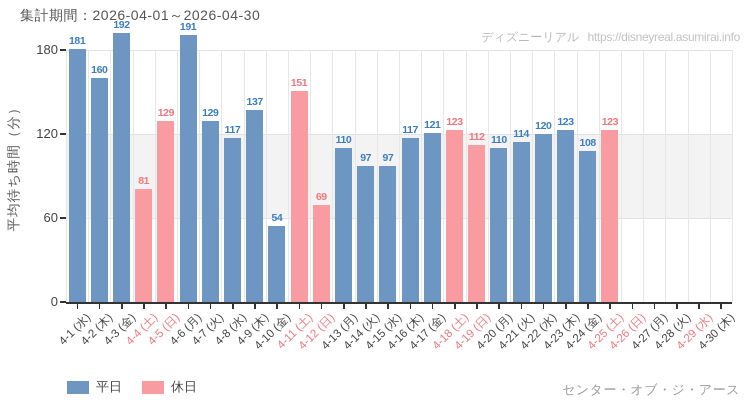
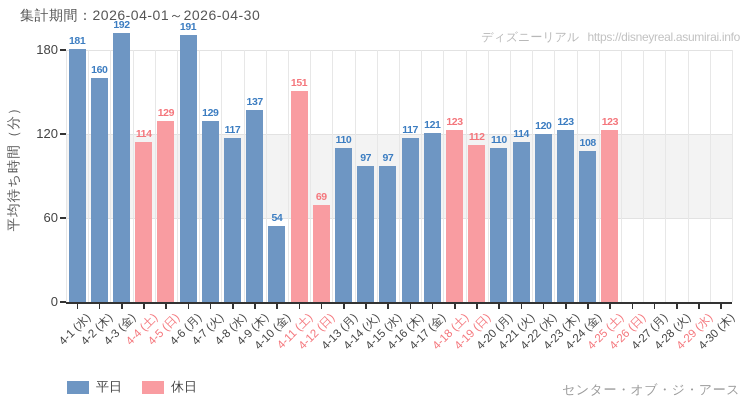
4-4 (土): 81 -> 114
